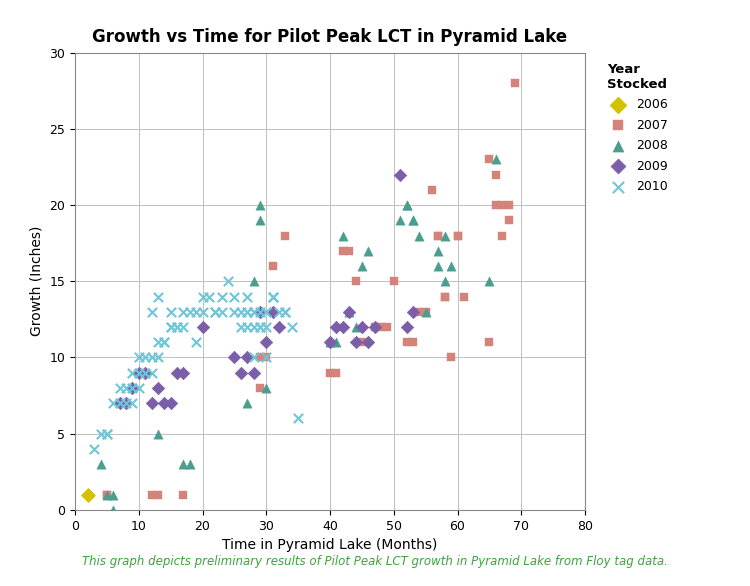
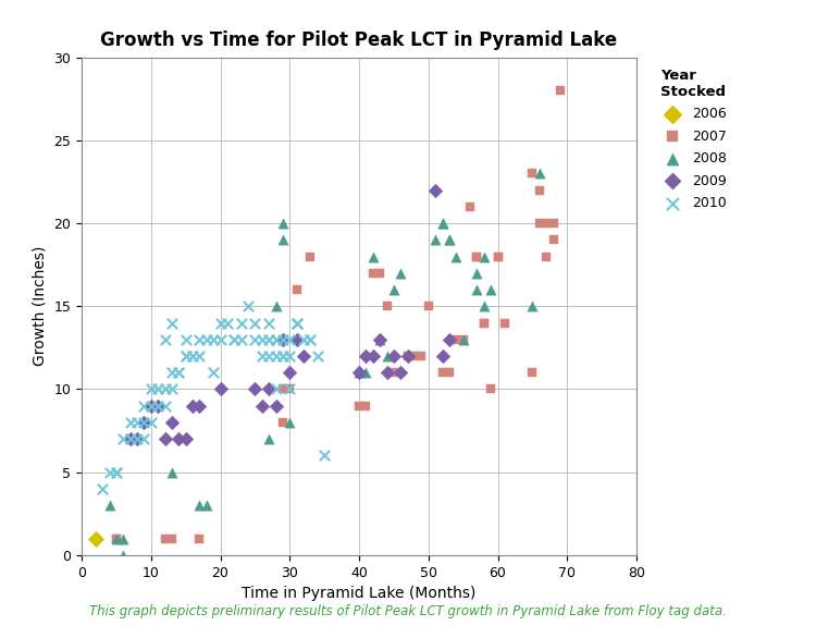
2009/20: 12 -> 10
